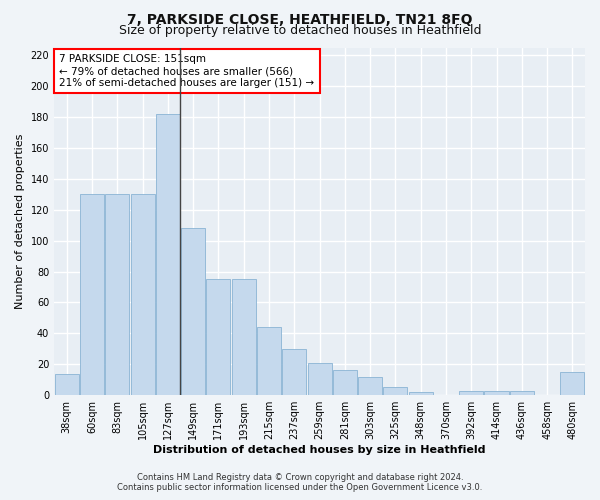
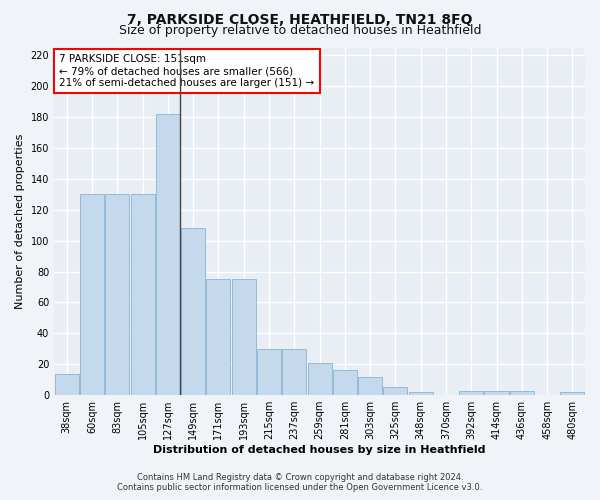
215sqm: 44 -> 30
480sqm: 15 -> 2
